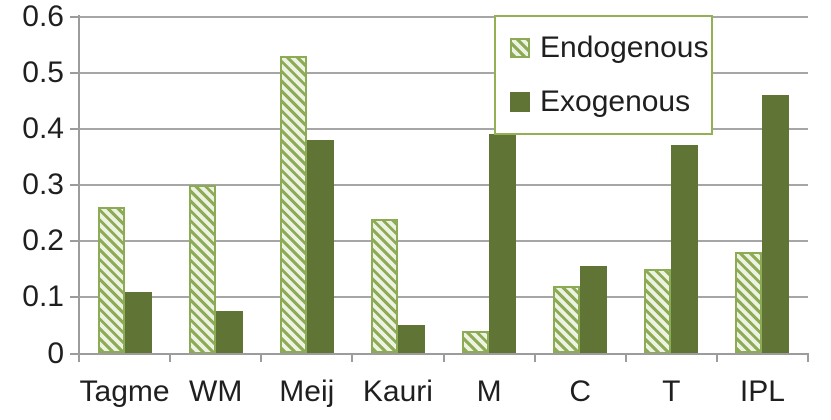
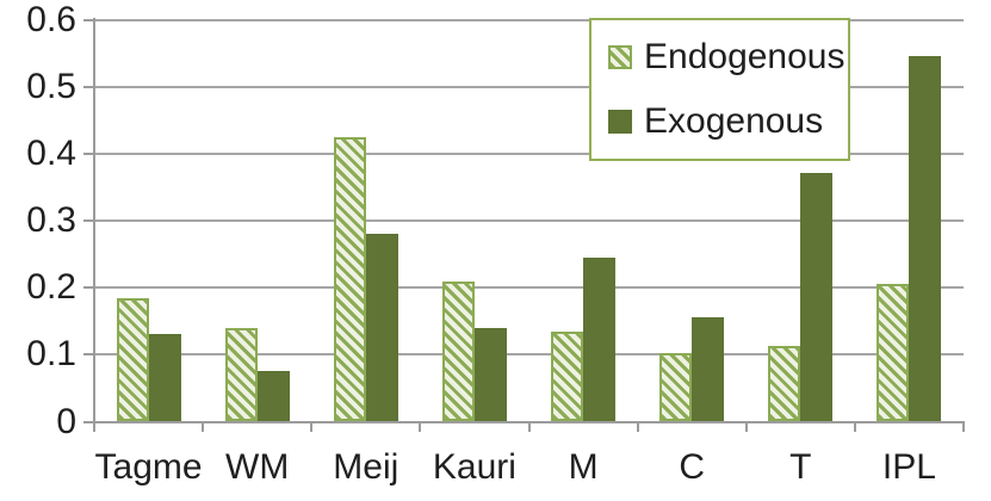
Endogenous/Tagme: 0.26 -> 0.18
Exogenous/Tagme: 0.11 -> 0.13
Endogenous/WM: 0.30 -> 0.14
Endogenous/Meij: 0.53 -> 0.42
Exogenous/Meij: 0.38 -> 0.28
Endogenous/Kauri: 0.24 -> 0.21
Exogenous/Kauri: 0.05 -> 0.14
Endogenous/M: 0.04 -> 0.14
Exogenous/M: 0.39 -> 0.24
Endogenous/C: 0.12 -> 0.10
Endogenous/T: 0.15 -> 0.11
Endogenous/IPL: 0.18 -> 0.20
Exogenous/IPL: 0.46 -> 0.55
